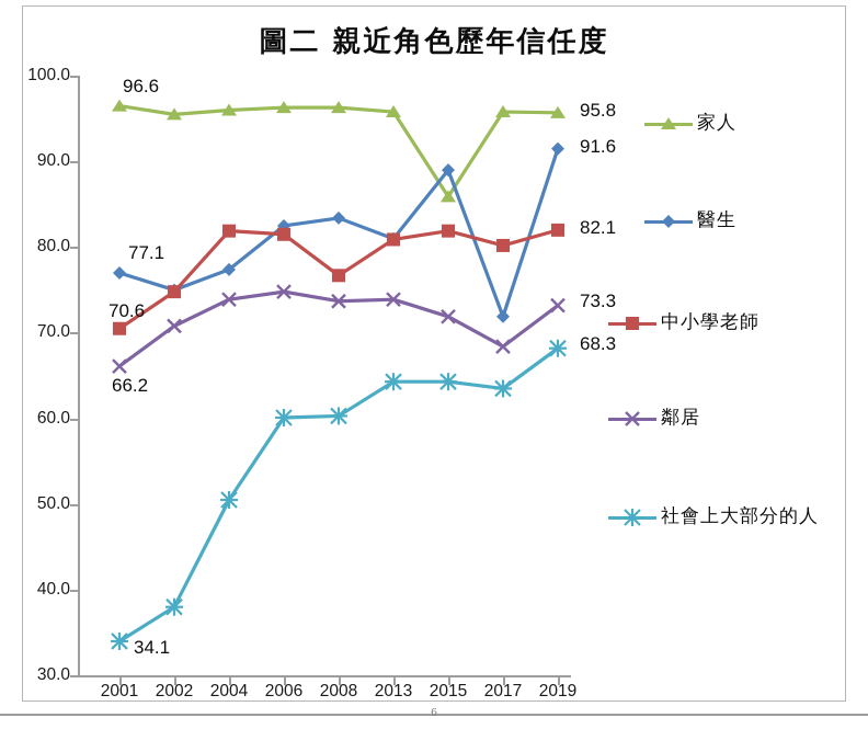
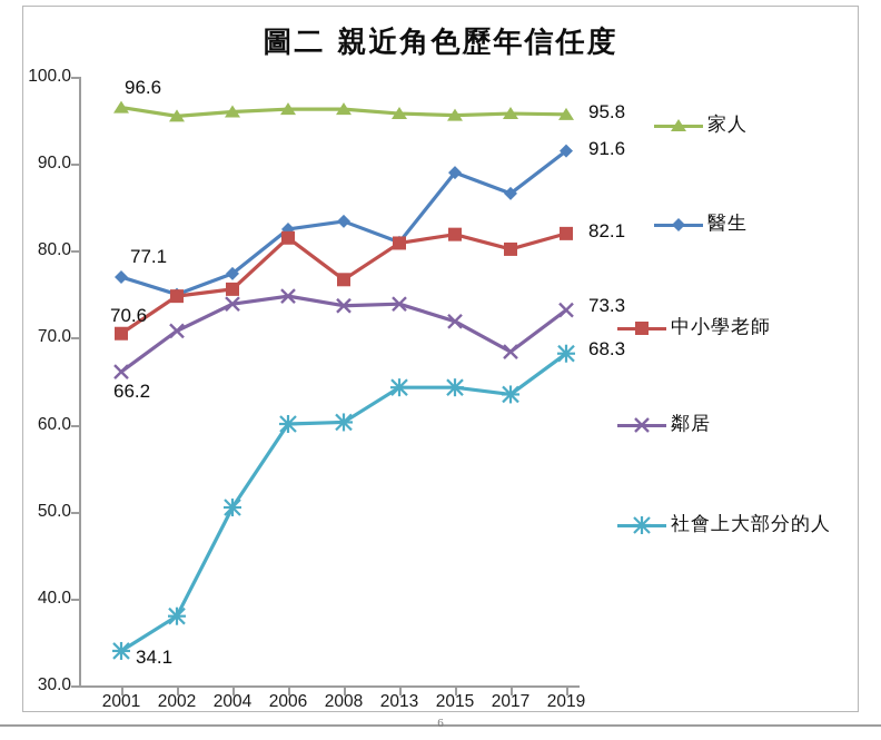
中小學老師/2004: 82 -> 76
家人/2015: 86 -> 96
醫生/2017: 72 -> 87
